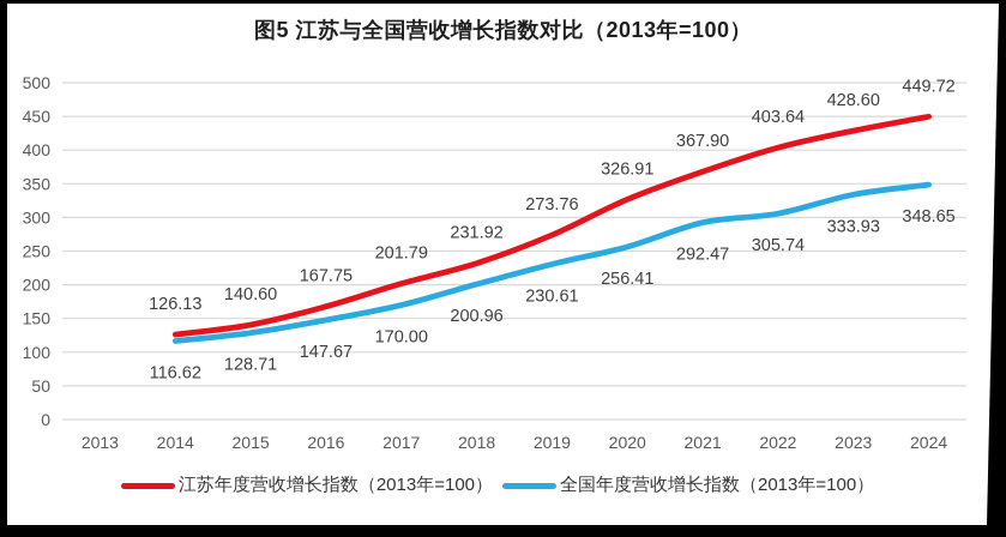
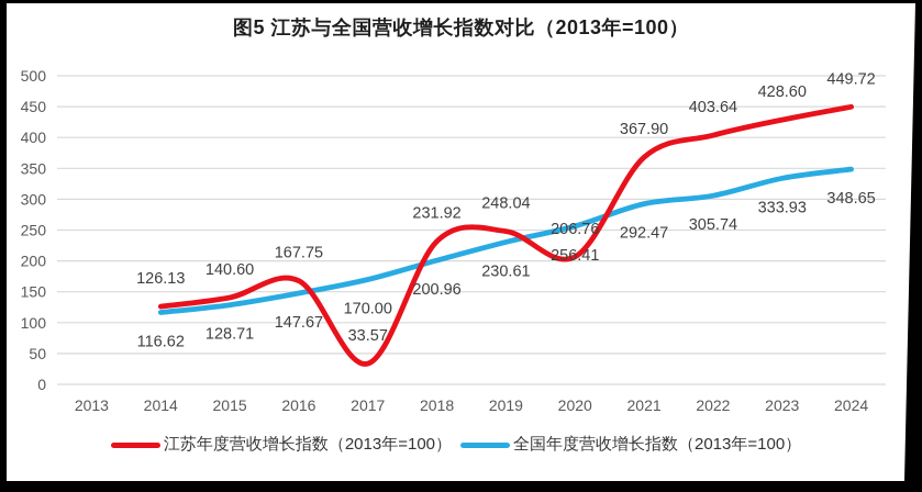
江苏年度营收增长指数（2013年=100）/2017: 201.79 -> 33.57
江苏年度营收增长指数（2013年=100）/2019: 273.76 -> 248.04
江苏年度营收增长指数（2013年=100）/2020: 326.91 -> 206.76
